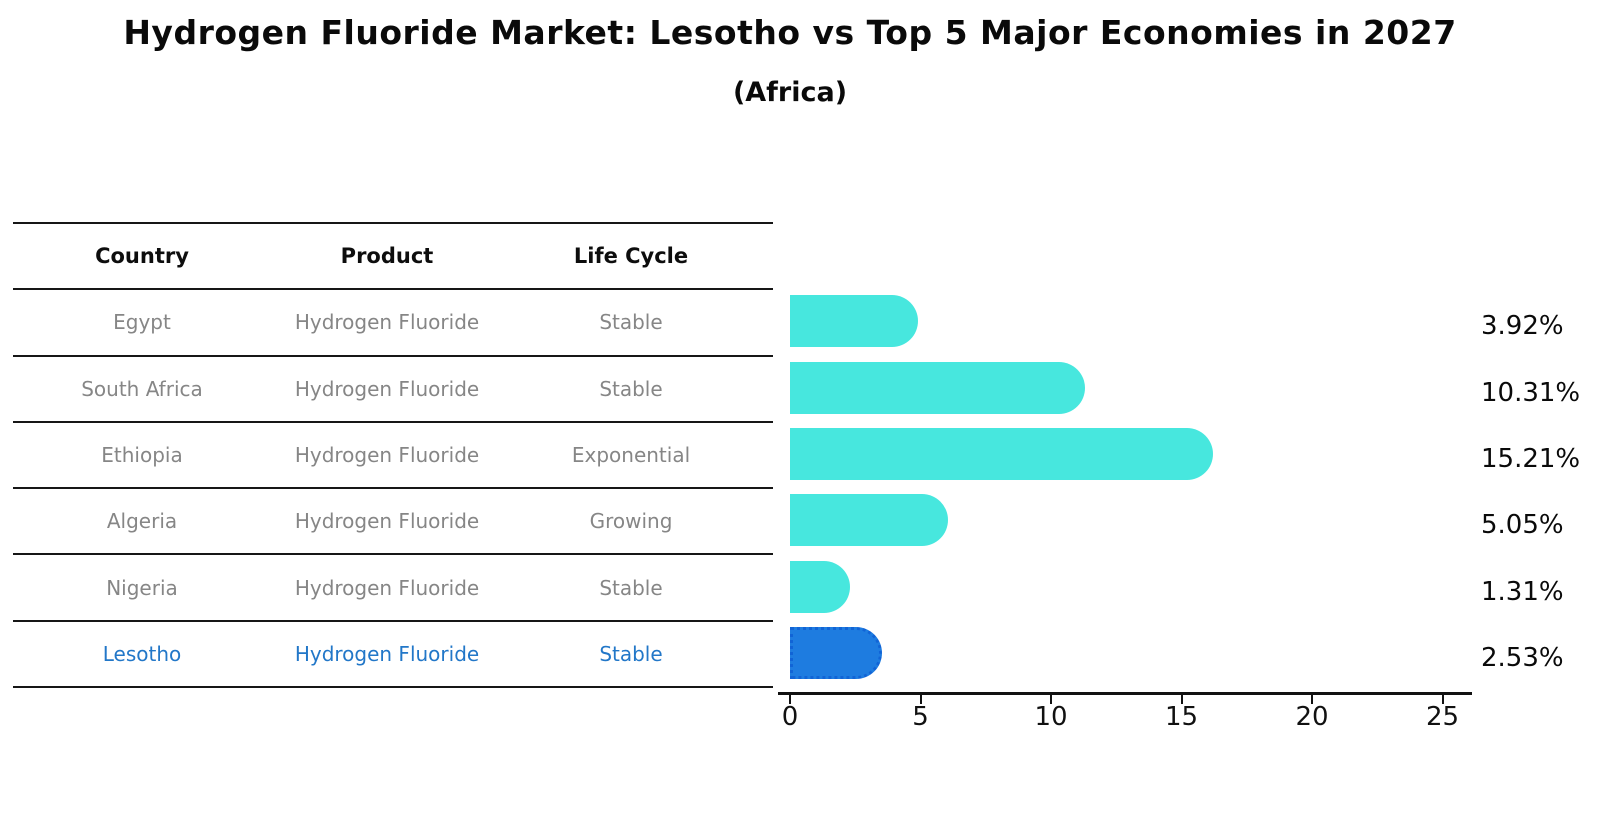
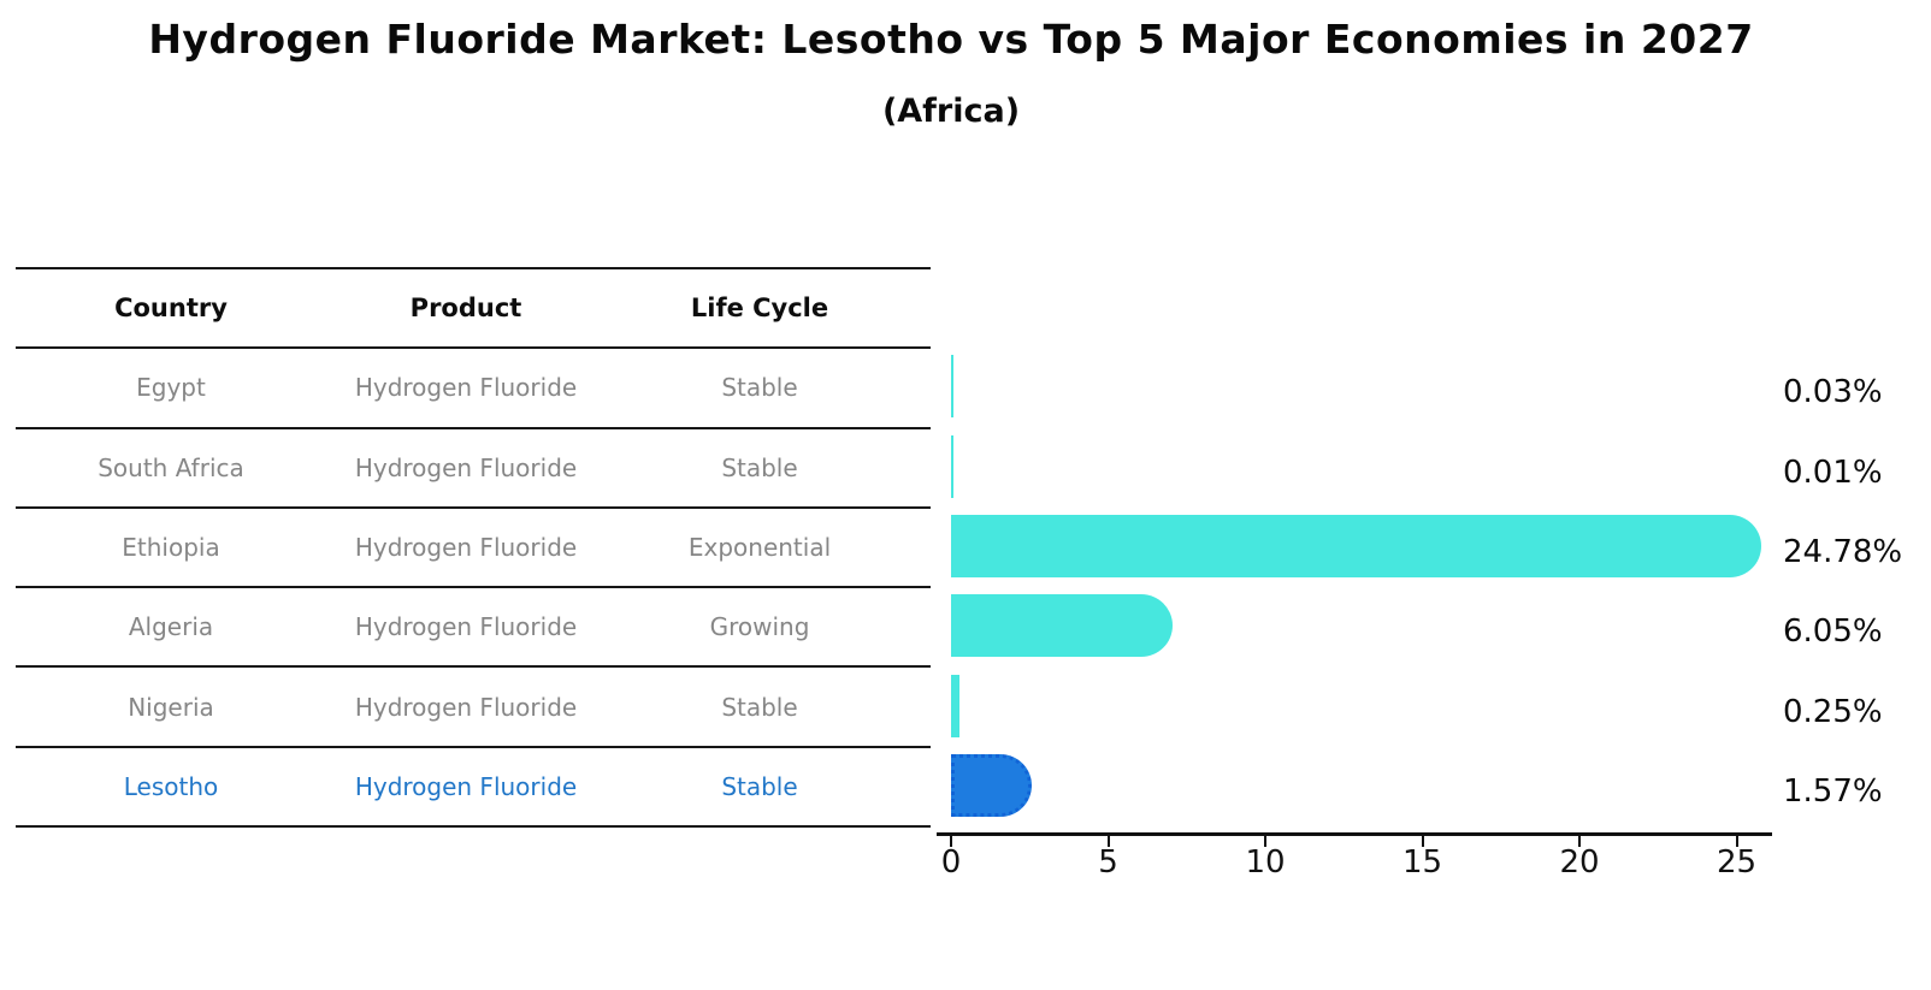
Egypt: 3.92% -> 0.03%
South Africa: 10.31% -> 0.01%
Ethiopia: 15.21% -> 24.78%
Algeria: 5.05% -> 6.05%
Nigeria: 1.31% -> 0.25%
Lesotho: 2.53% -> 1.57%
